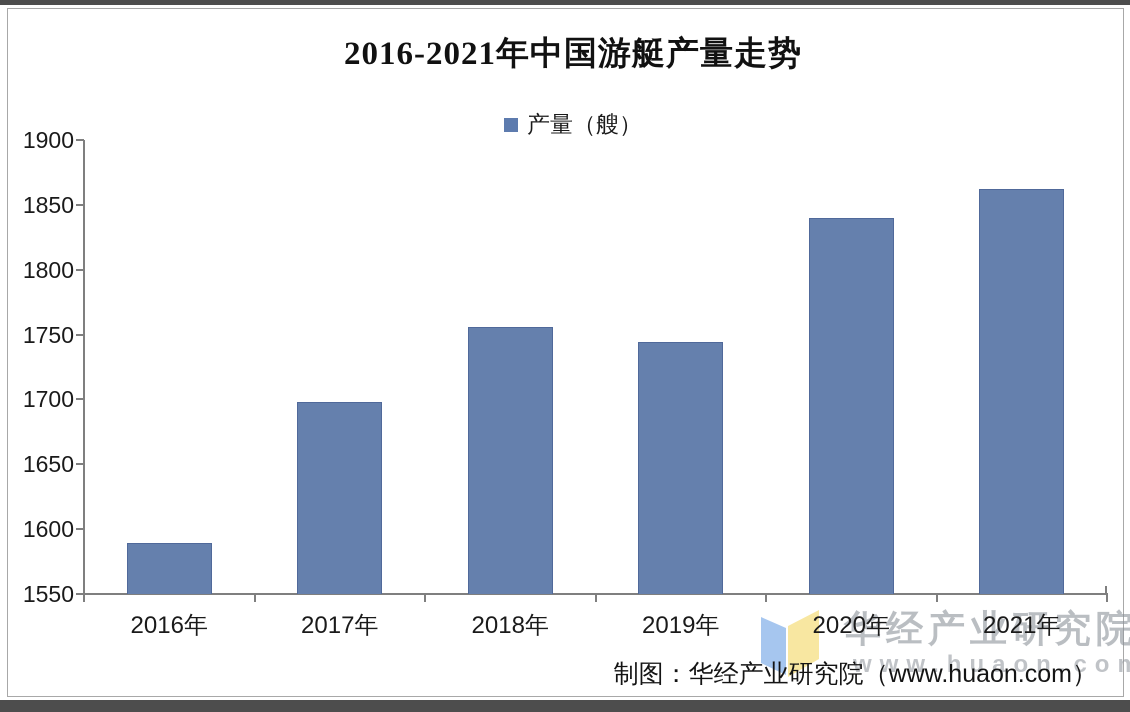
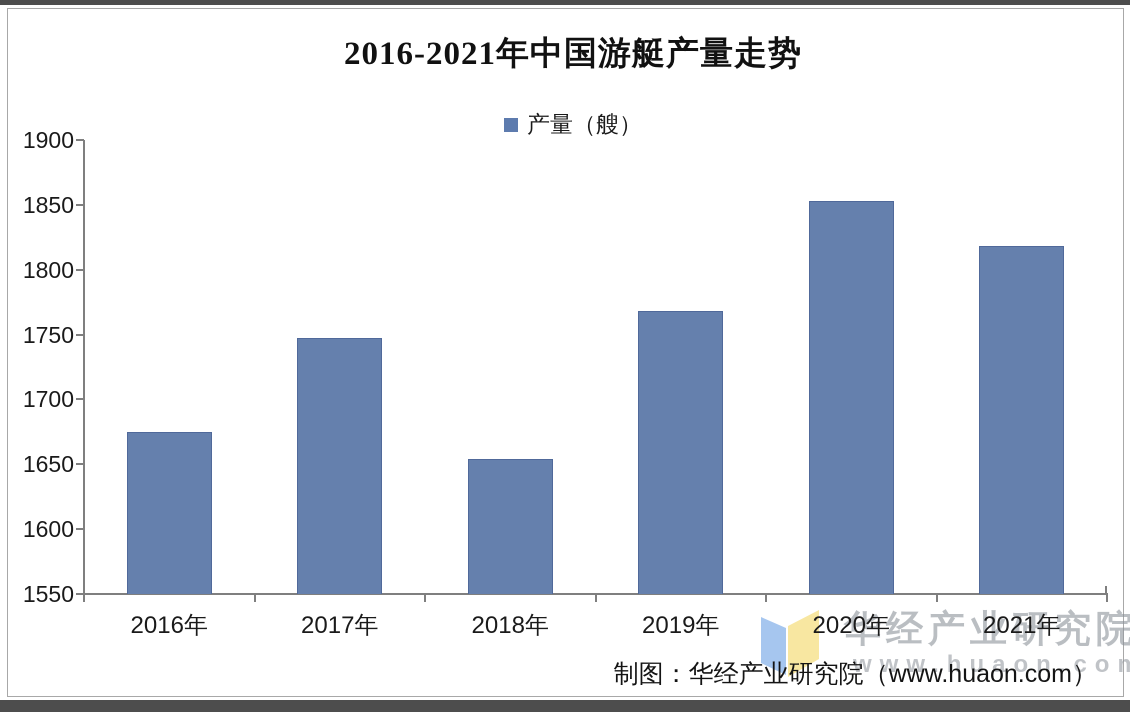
2016年: 1589 -> 1675
2017年: 1698 -> 1747
2018年: 1756 -> 1654
2019年: 1744 -> 1768
2020年: 1840 -> 1853
2021年: 1862 -> 1818
